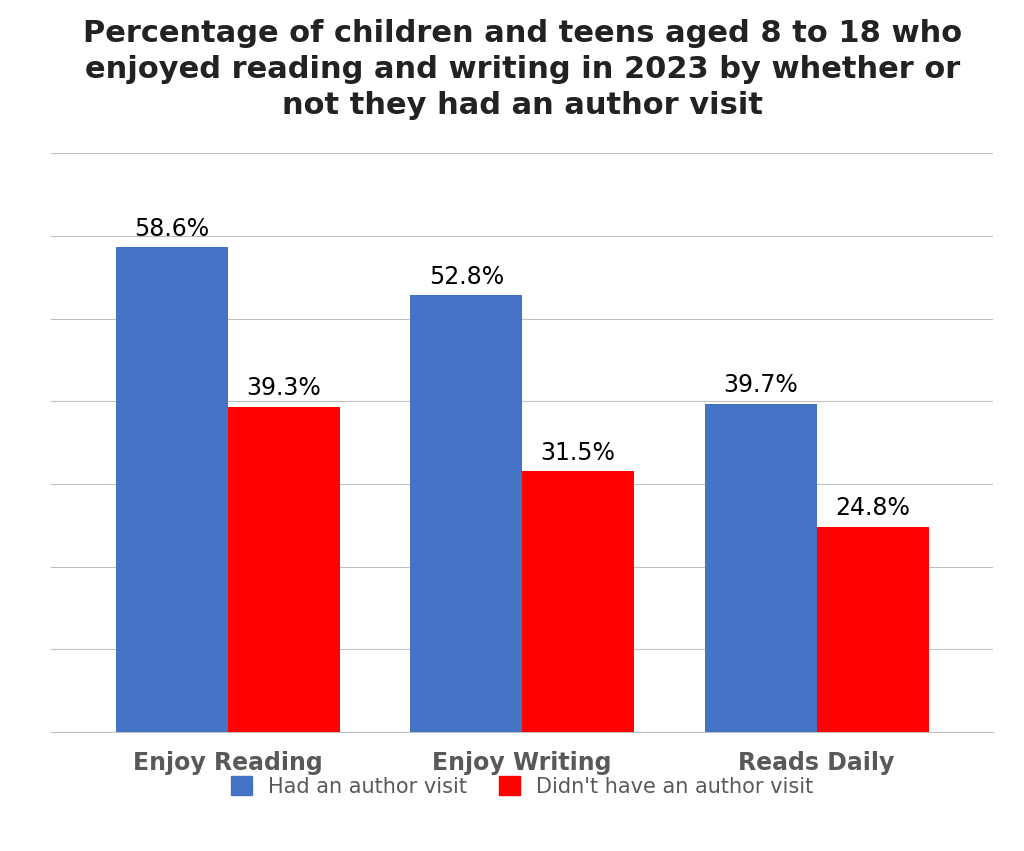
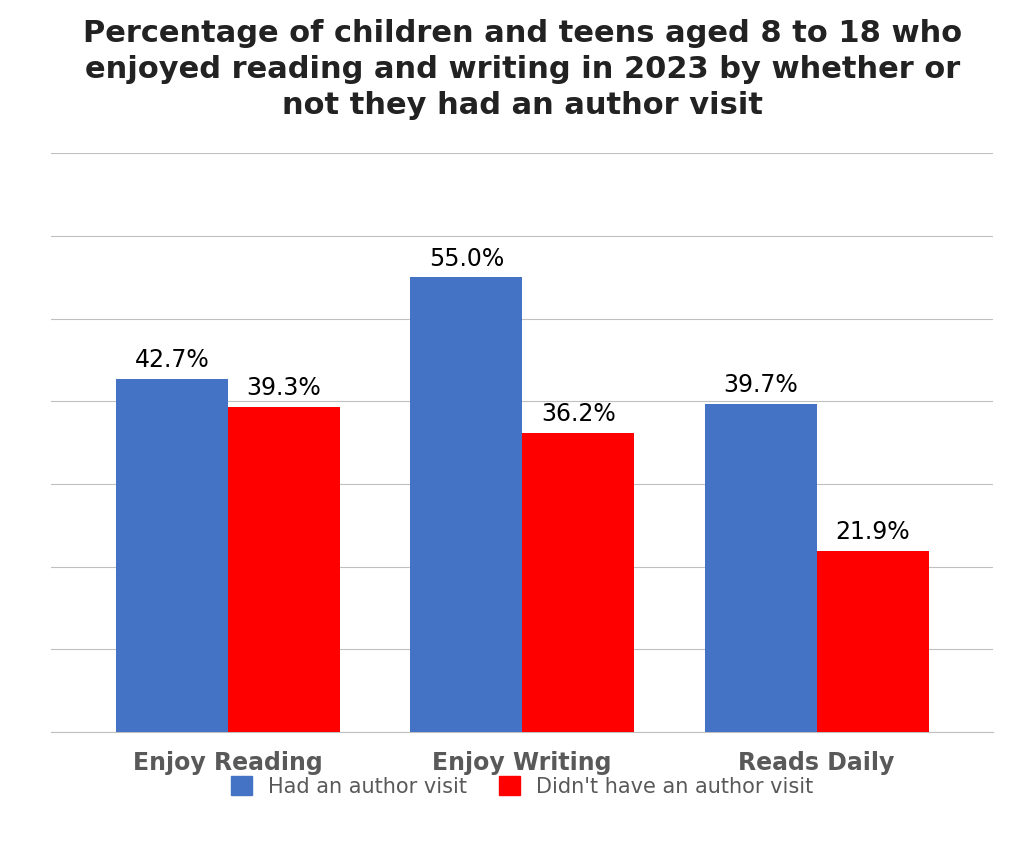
Had an author visit/Enjoy Reading: 58.6% -> 42.7%
Had an author visit/Enjoy Writing: 52.8% -> 55.0%
Didn't have an author visit/Enjoy Writing: 31.5% -> 36.2%
Didn't have an author visit/Reads Daily: 24.8% -> 21.9%
